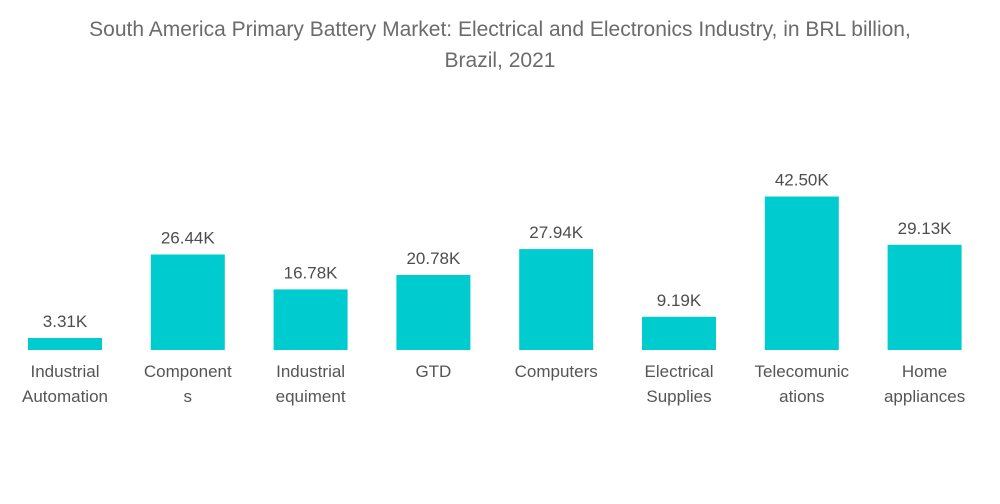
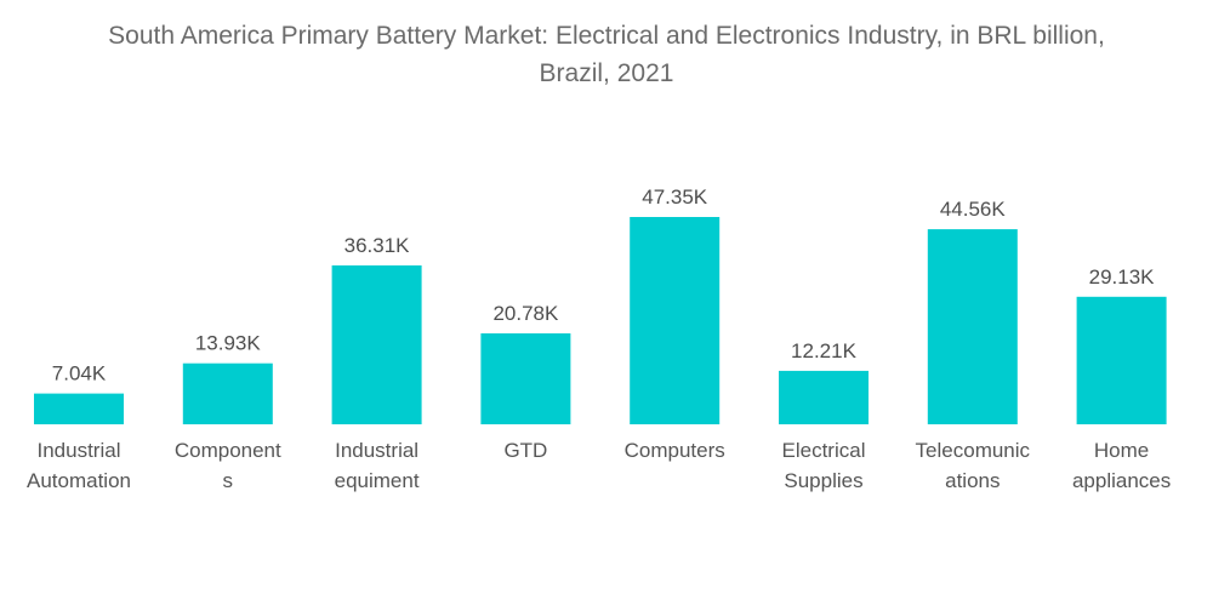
Industrial Automation: 3.31K -> 7.04K
Components: 26.44K -> 13.93K
Industrial equiment: 16.78K -> 36.31K
Computers: 27.94K -> 47.35K
Electrical Supplies: 9.19K -> 12.21K
Telecomunications: 42.50K -> 44.56K
